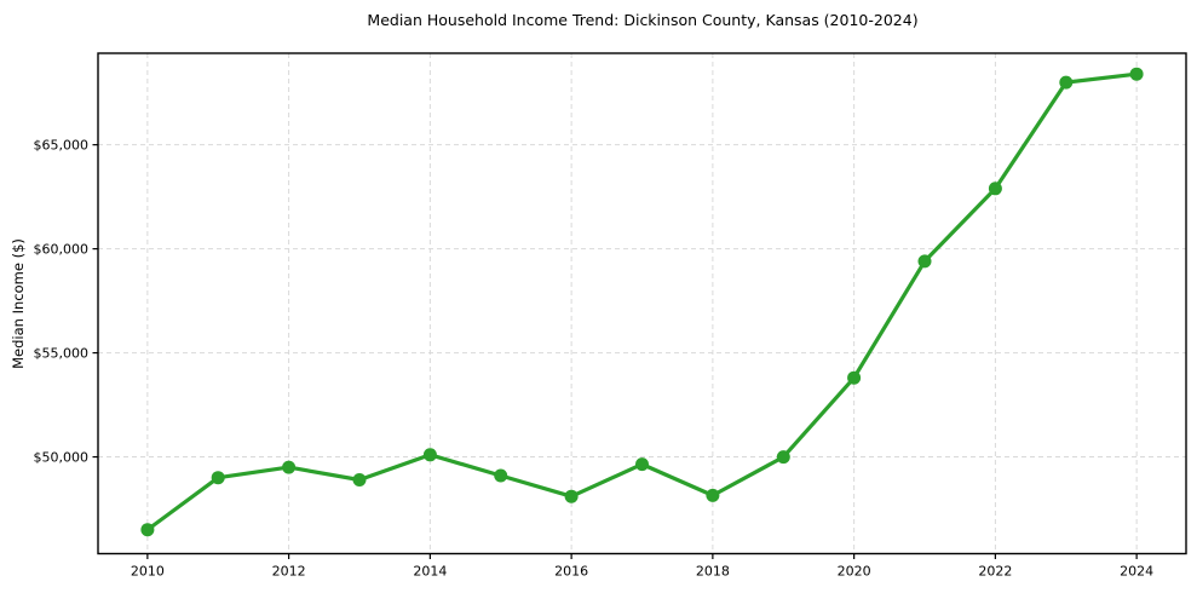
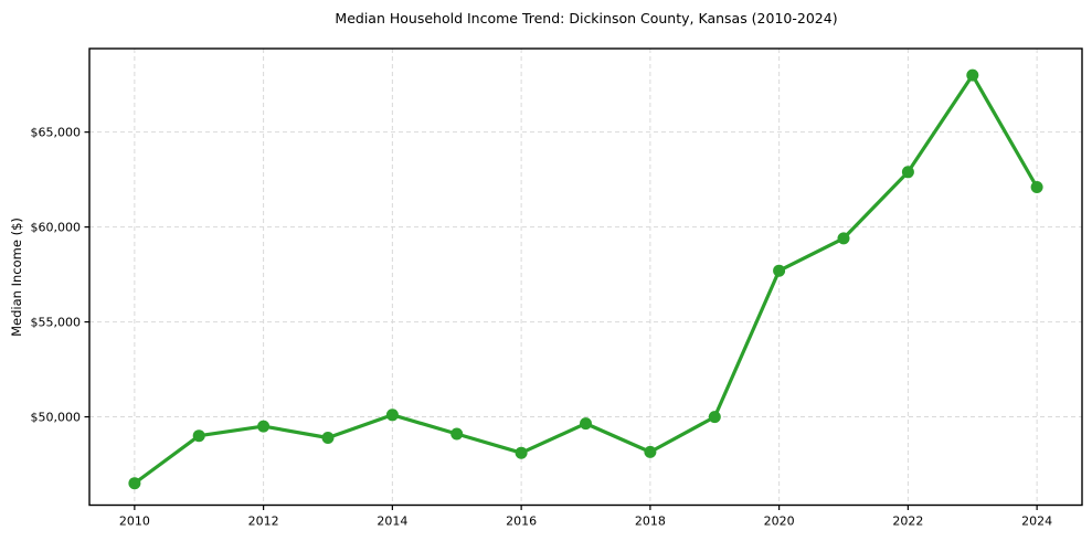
2020: $53800 -> $57700
2024: $68400 -> $62100
